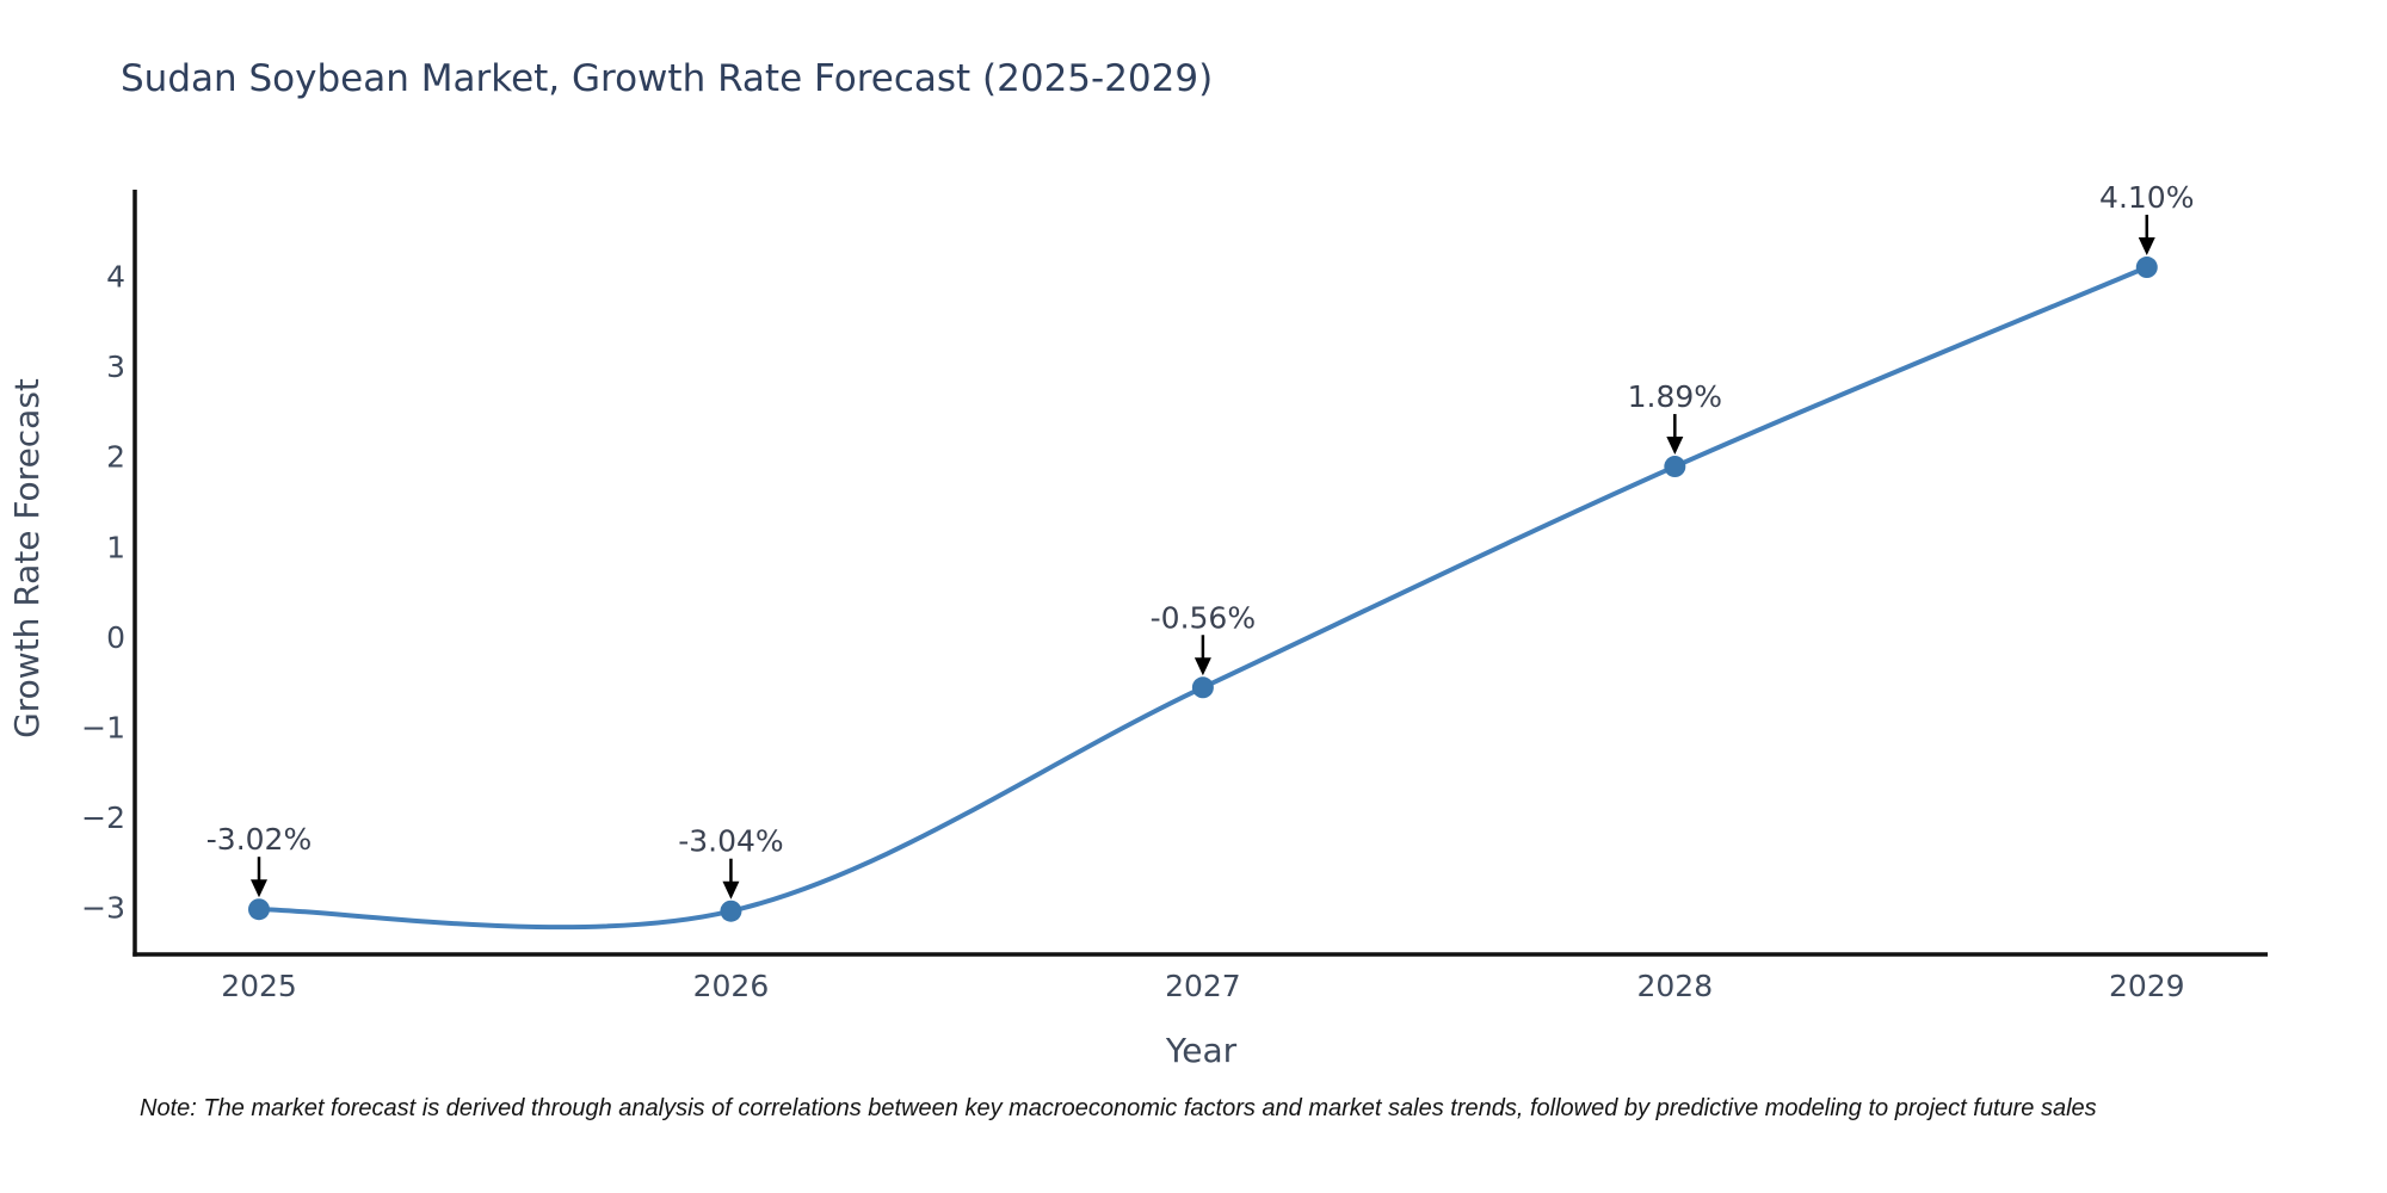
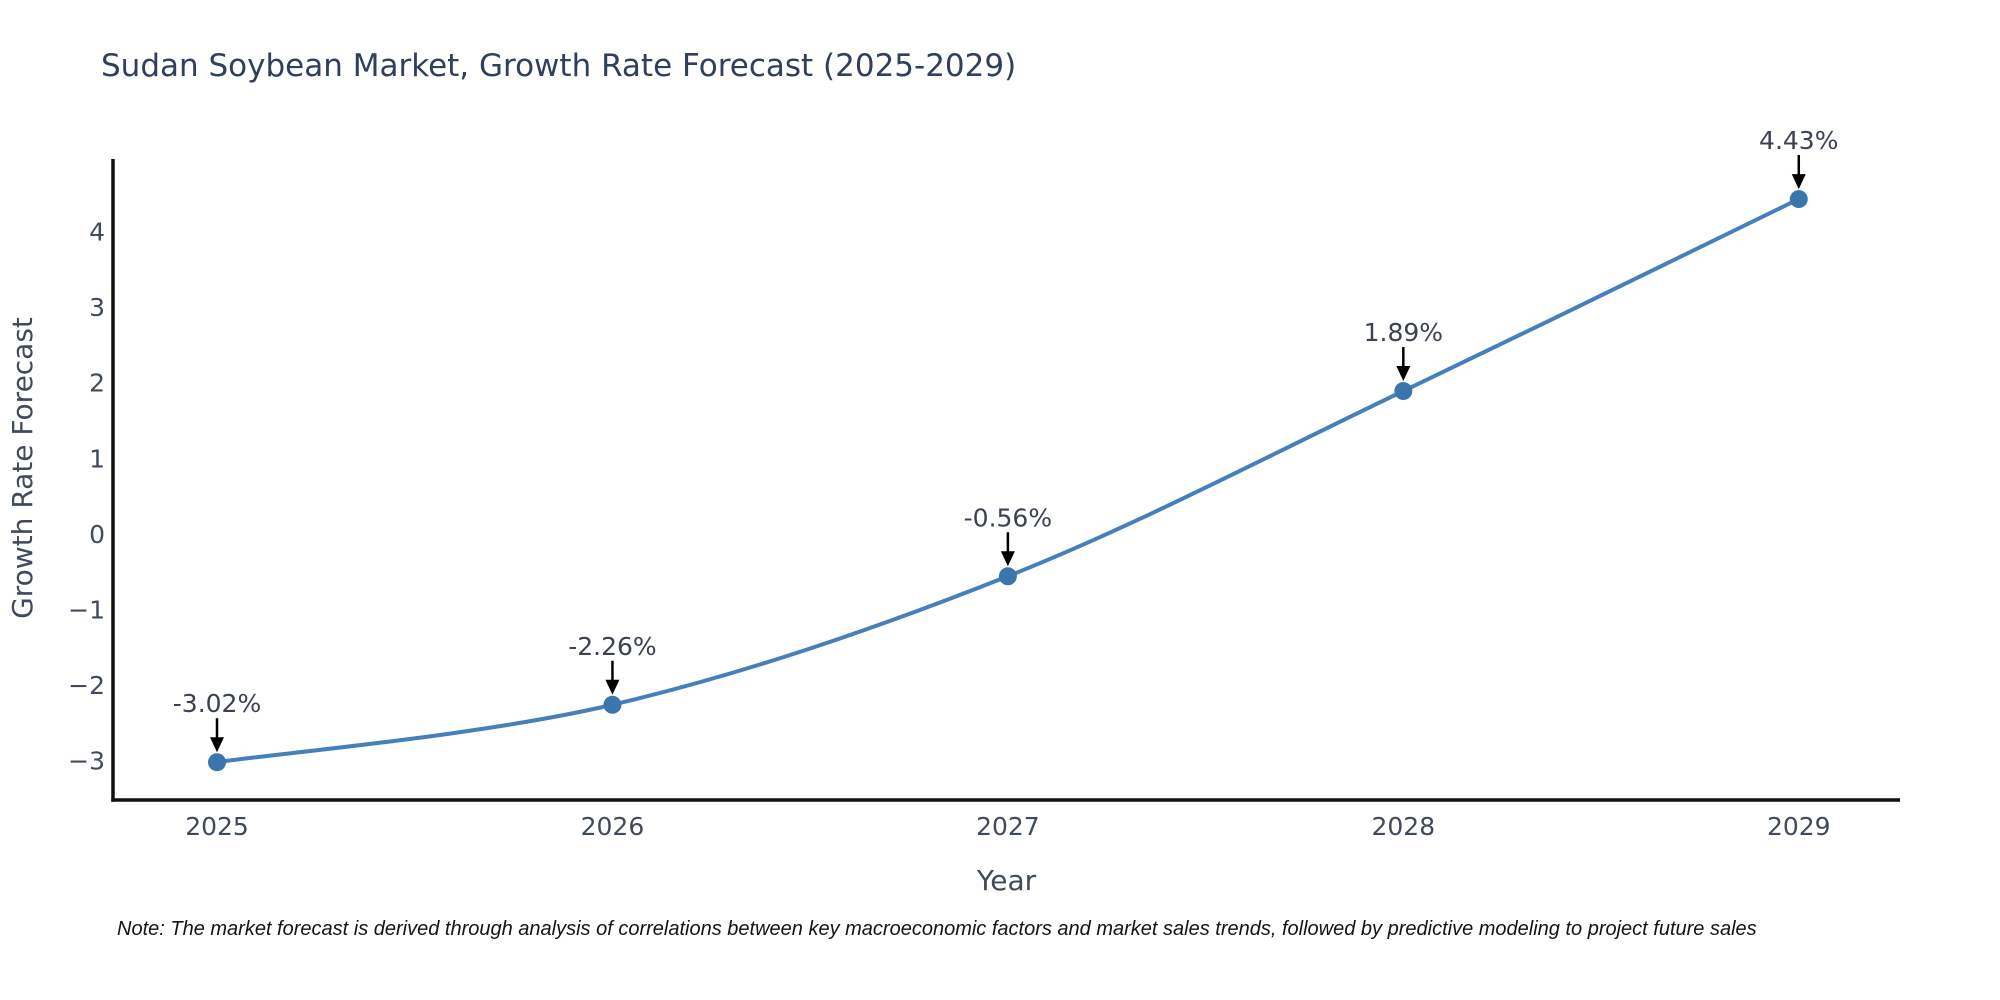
2026: -3.04% -> -2.26%
2029: 4.10% -> 4.43%
